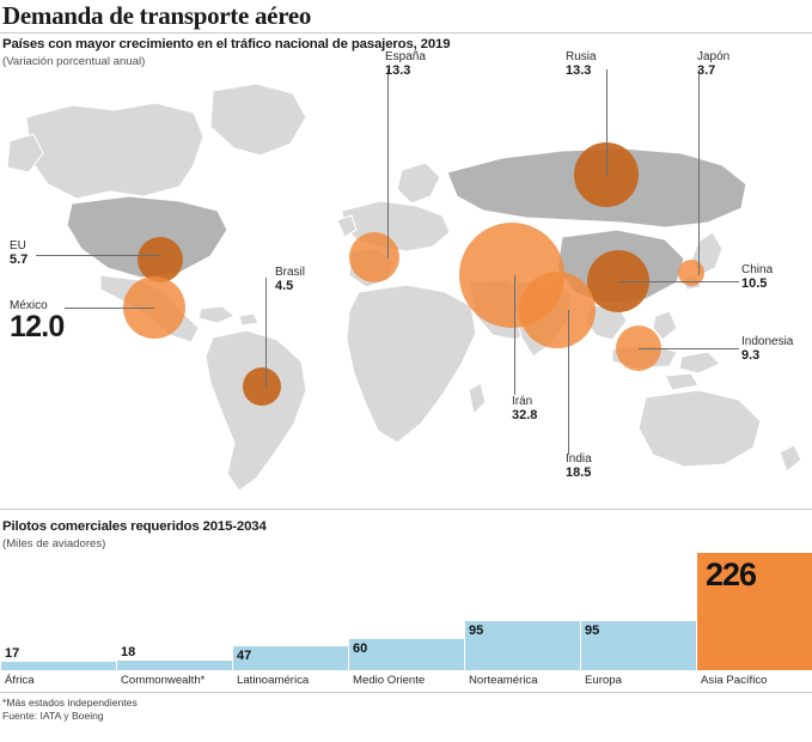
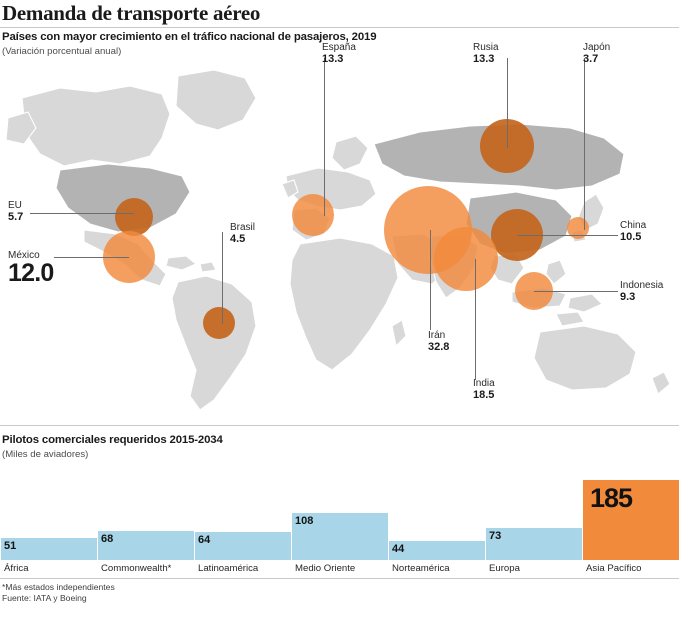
África: 17 -> 51
Commonwealth*: 18 -> 68
Latinoamérica: 47 -> 64
Medio Oriente: 60 -> 108
Norteamérica: 95 -> 44
Europa: 95 -> 73
Asia Pacífico: 226 -> 185
